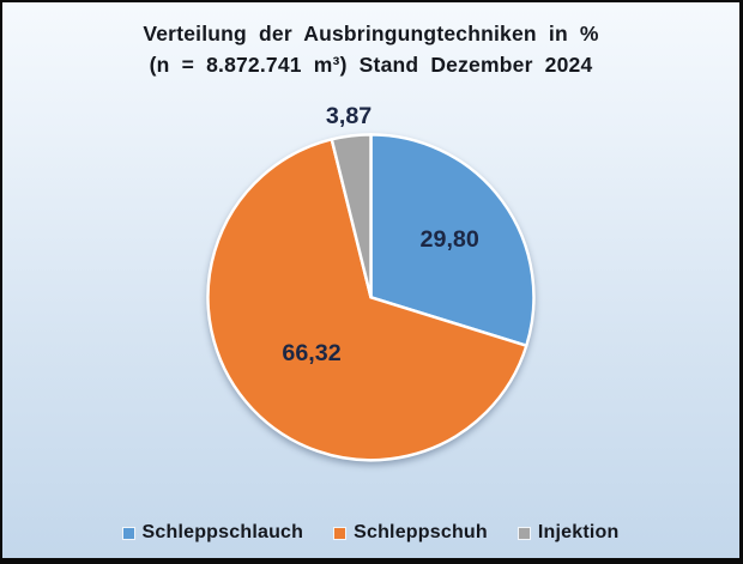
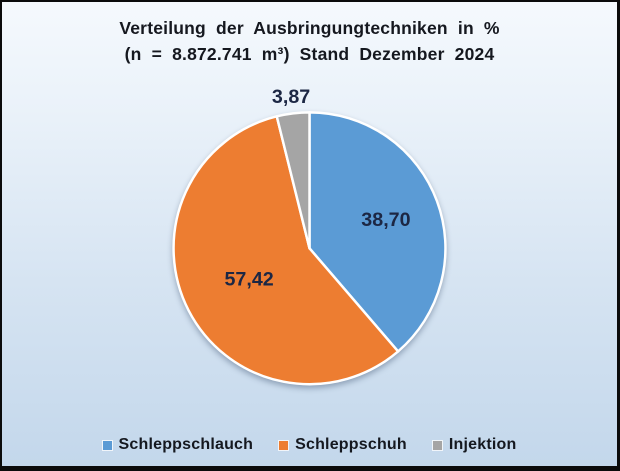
Schleppschlauch: 29,80 -> 38,70
Schleppschuh: 66,32 -> 57,42
